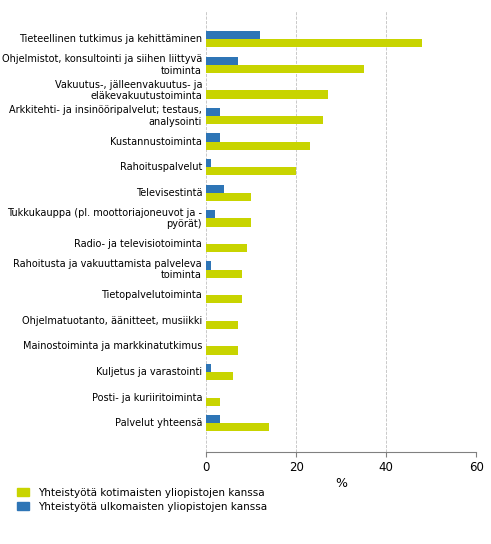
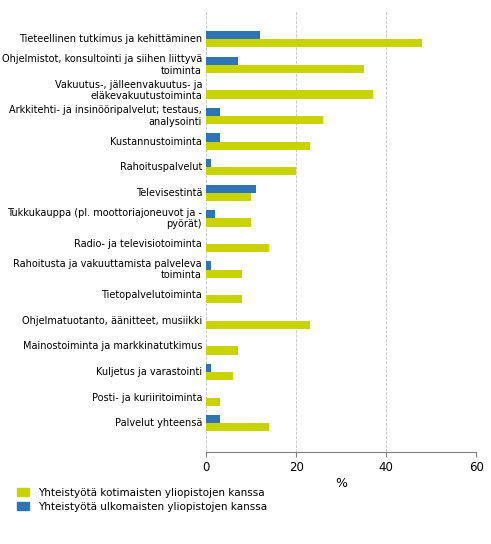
Yhteistyötä kotimaisten yliopistojen kanssa/Vakuutus-, jälleenvakuutus- ja eläkevakuutustoiminta: 27 -> 37
Yhteistyötä ulkomaisten yliopistojen kanssa/Televisestintä: 4 -> 11
Yhteistyötä kotimaisten yliopistojen kanssa/Radio- ja televisiotoiminta: 9 -> 14
Yhteistyötä kotimaisten yliopistojen kanssa/Ohjelmatuotanto, äänitteet, musiikki: 7 -> 23
